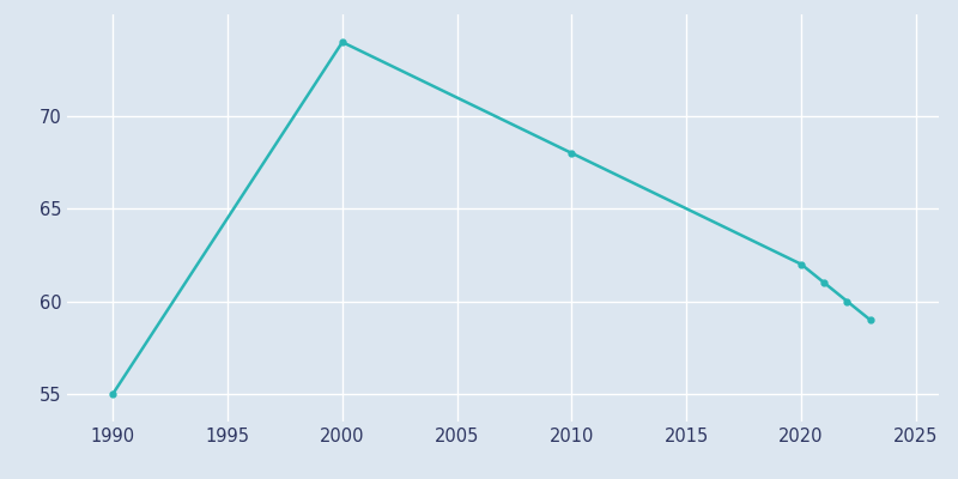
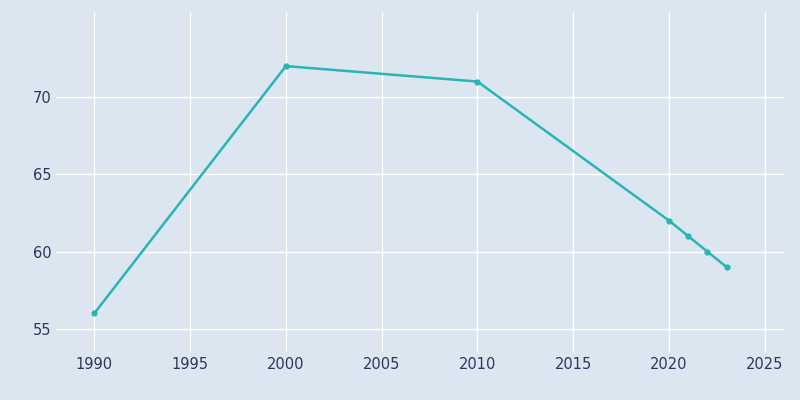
1990: 55 -> 56
2000: 74 -> 72
2010: 68 -> 71
